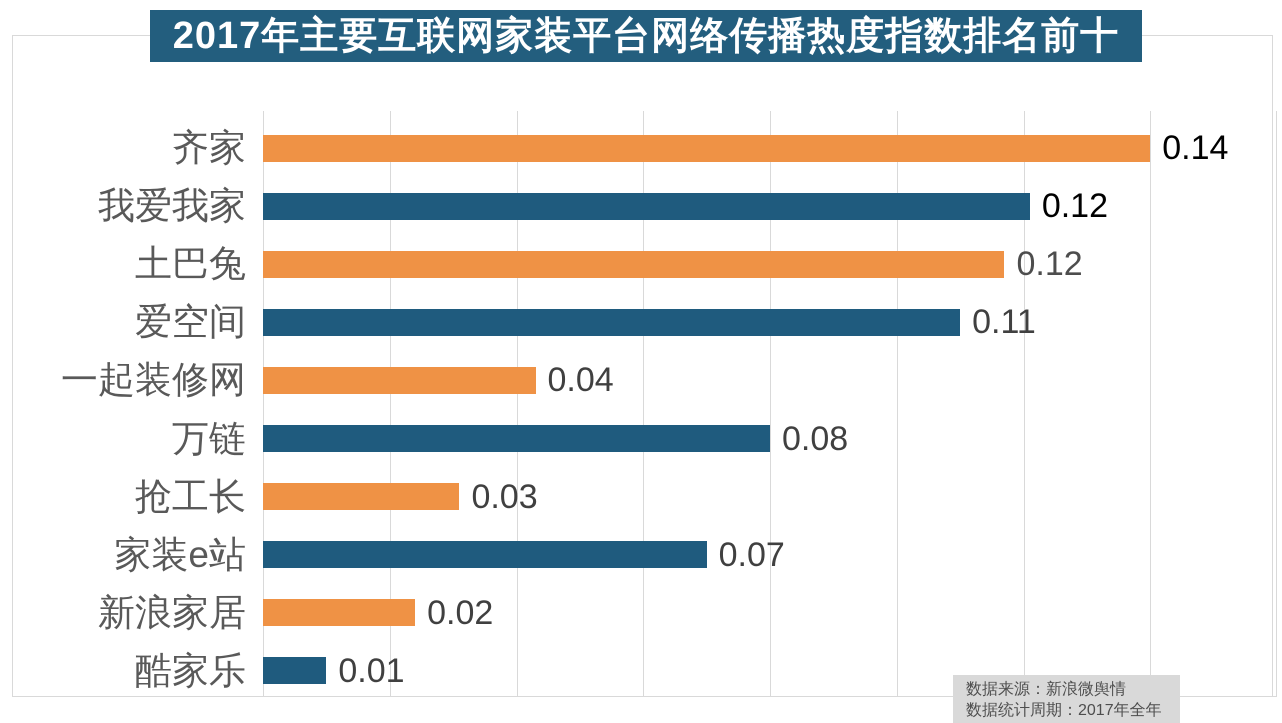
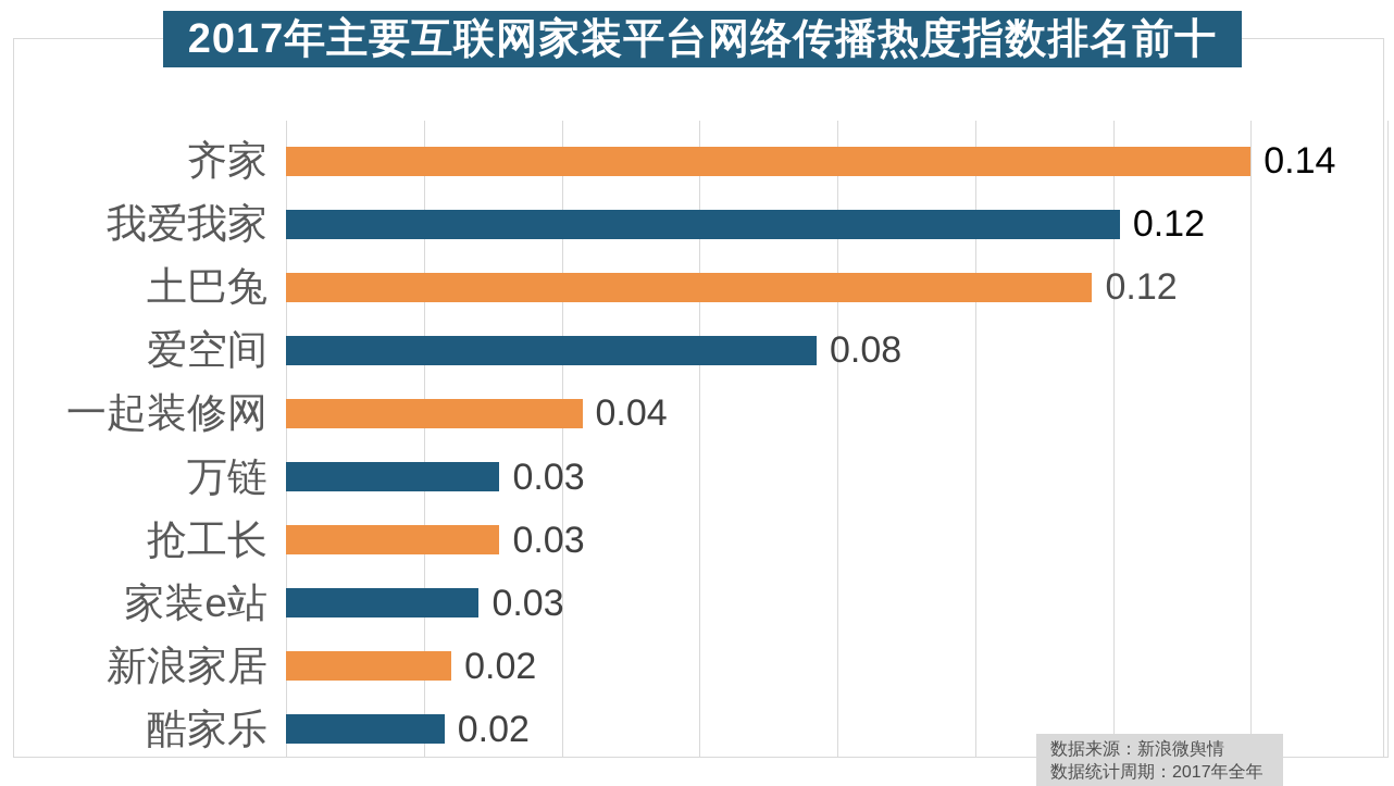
爱空间: 0.11 -> 0.08
万链: 0.08 -> 0.03
家装e站: 0.07 -> 0.03
酷家乐: 0.01 -> 0.02
